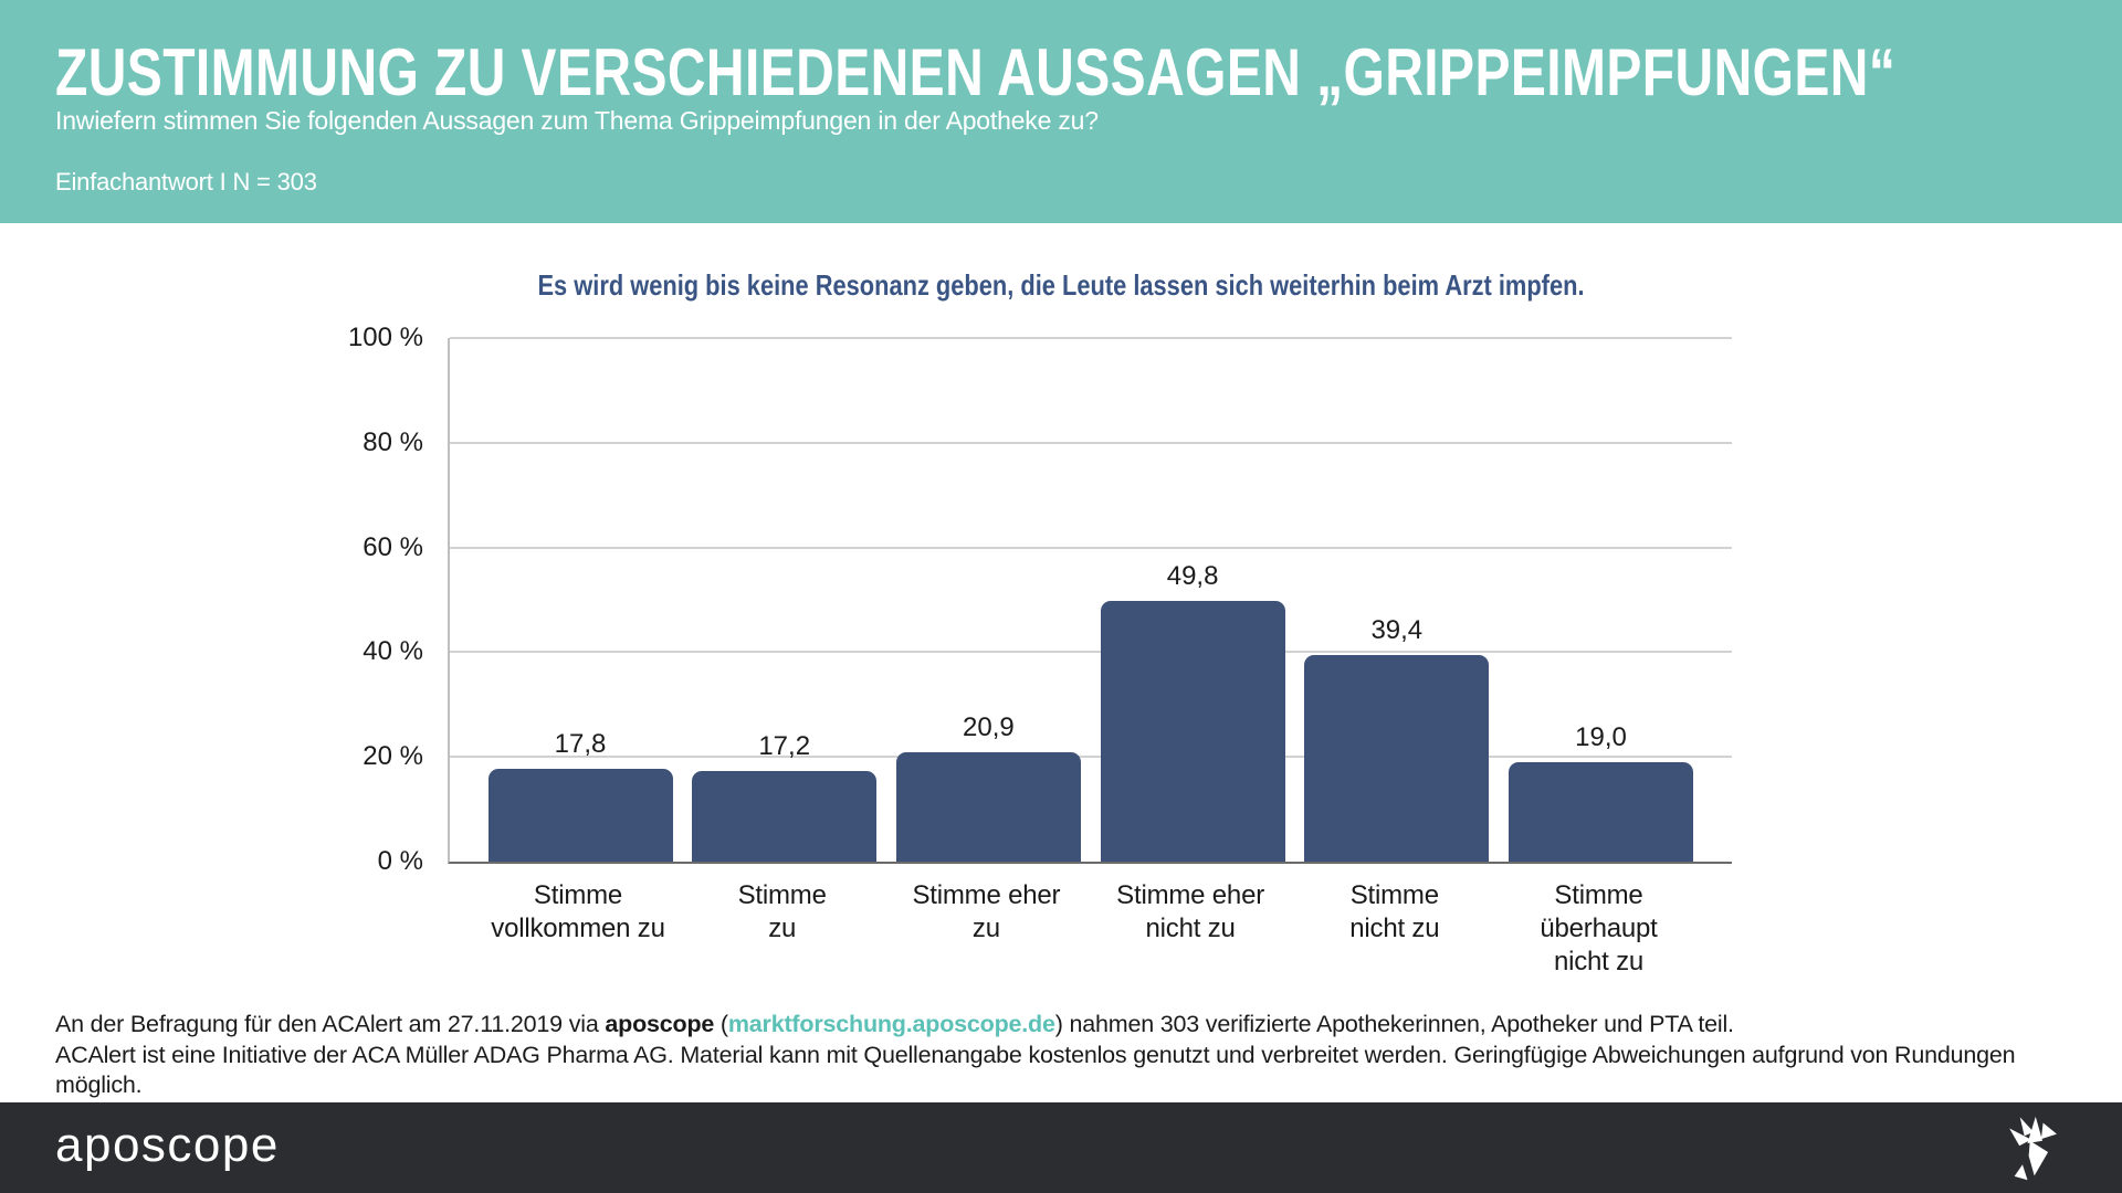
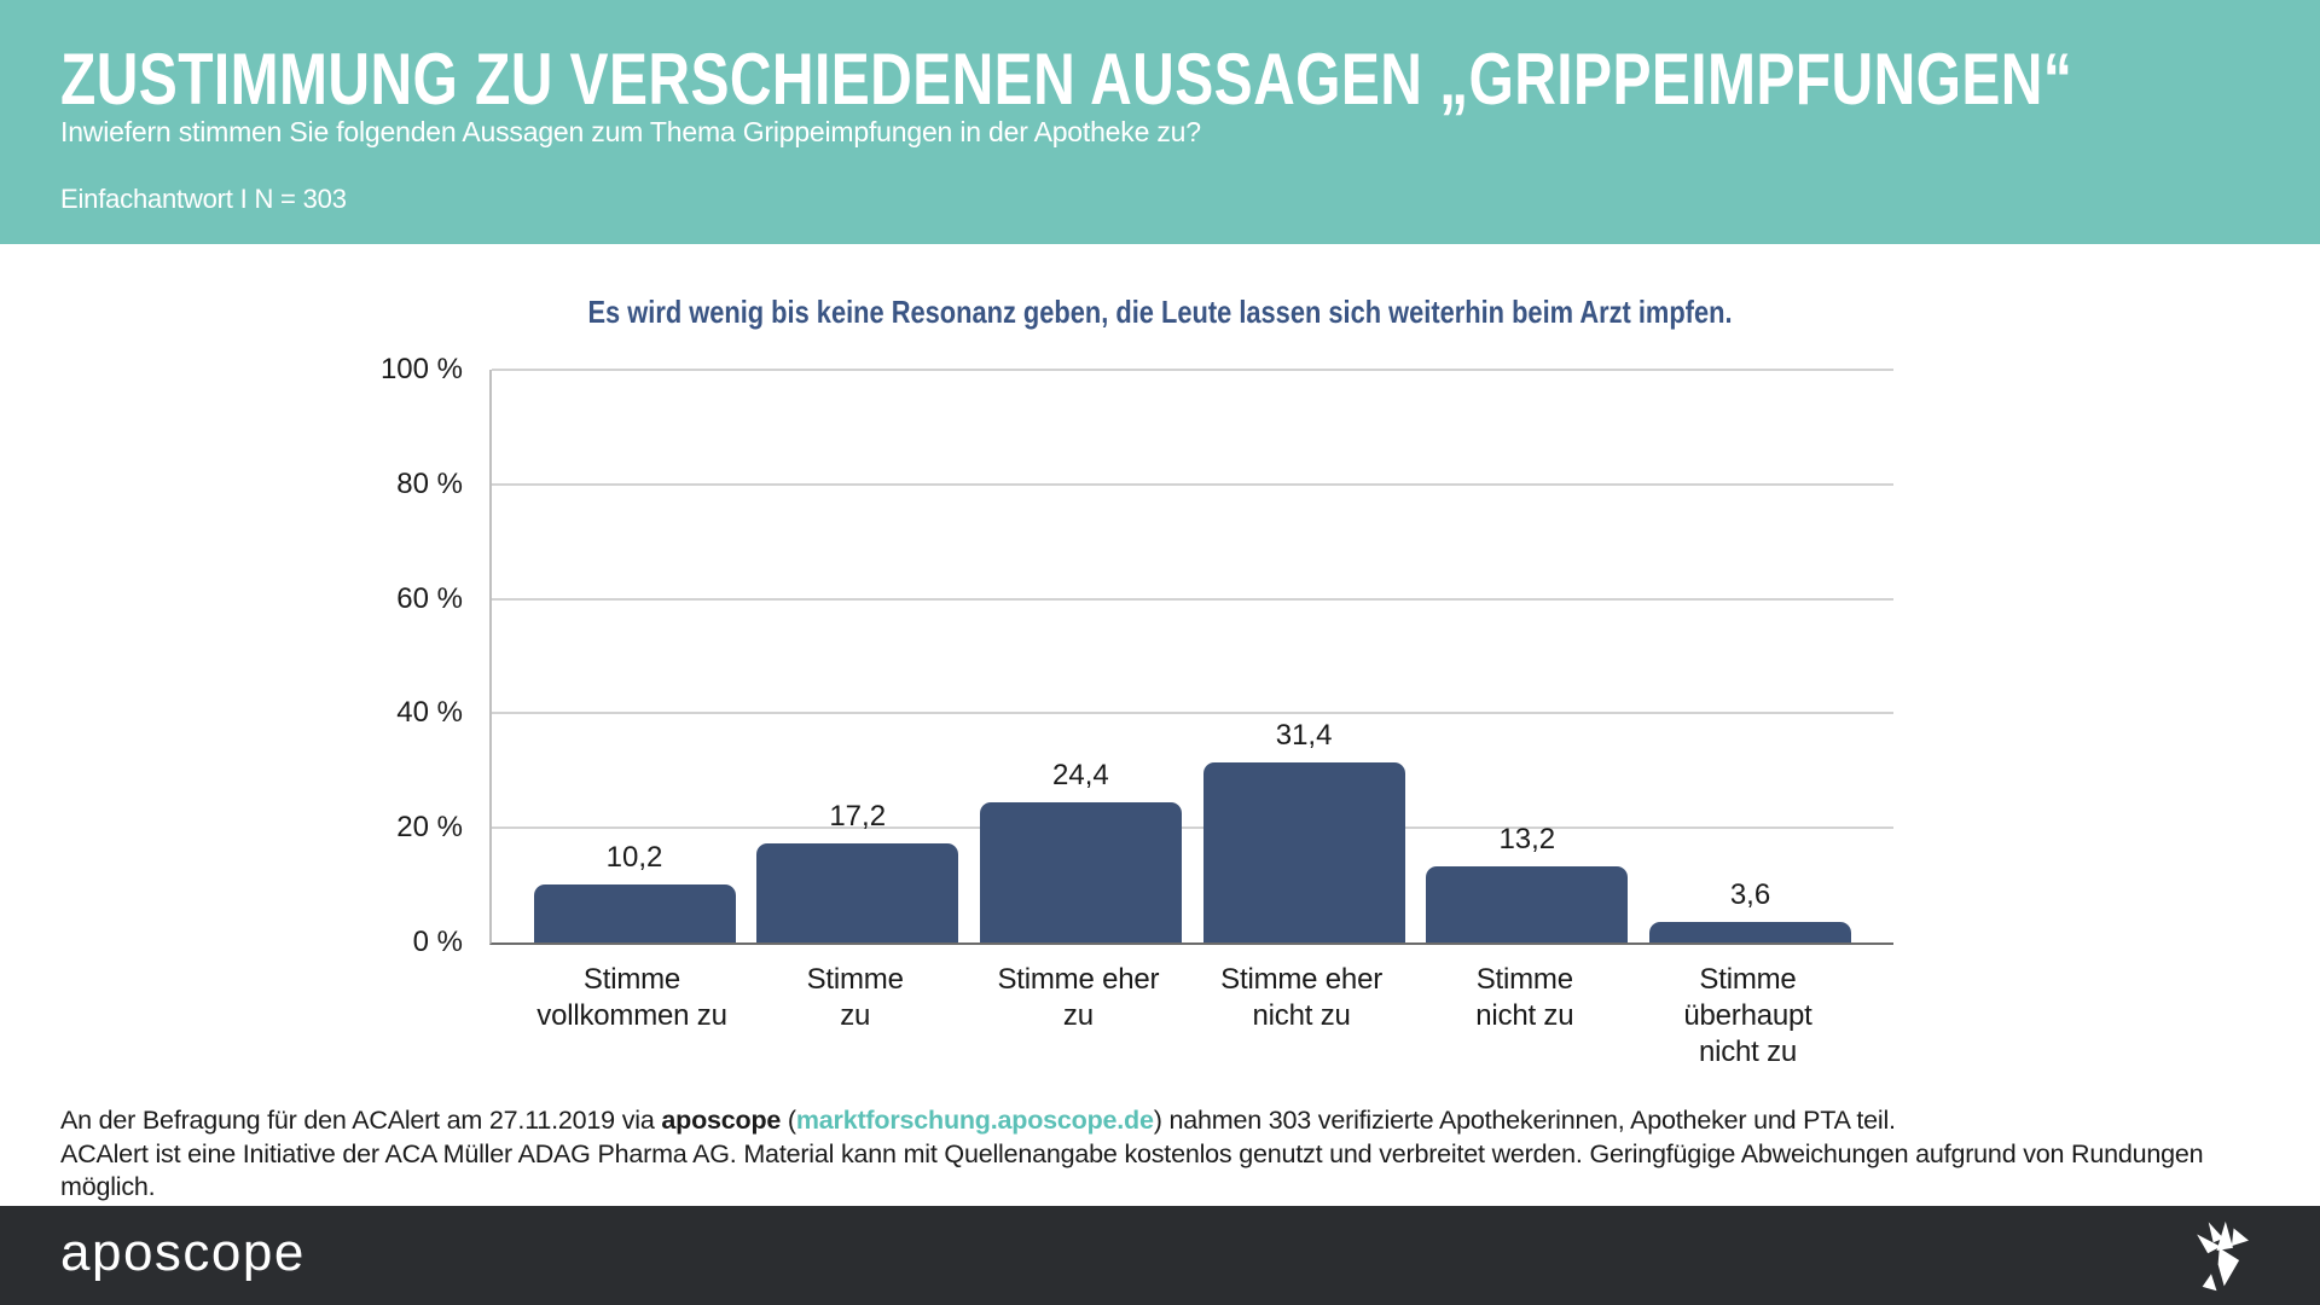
Stimme vollkommen zu: 17,8 -> 10,2
Stimme eher zu: 20,9 -> 24,4
Stimme eher nicht zu: 49,8 -> 31,4
Stimme nicht zu: 39,4 -> 13,2
Stimme überhaupt nicht zu: 19,0 -> 3,6
